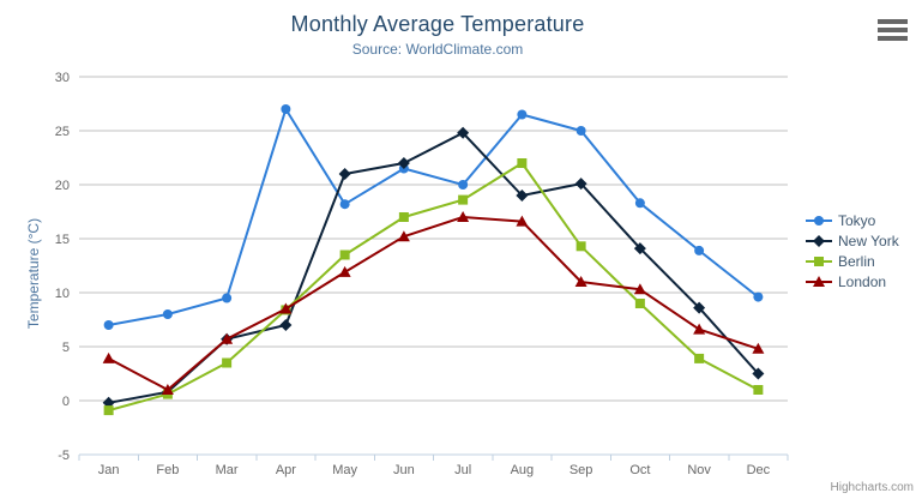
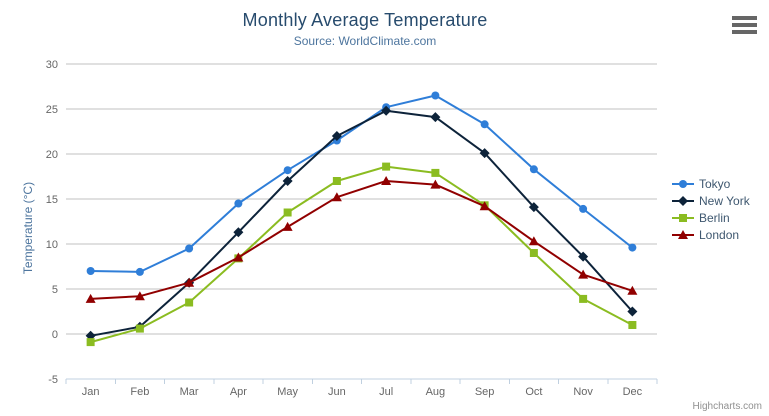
Tokyo/Feb: 8 -> 7
London/Feb: 1 -> 4
Tokyo/Apr: 27 -> 14
New York/Apr: 7 -> 11
New York/May: 21 -> 17
Tokyo/Jul: 20 -> 25
New York/Aug: 19 -> 24
Berlin/Aug: 22 -> 18
Tokyo/Sep: 25 -> 23
London/Sep: 11 -> 14
